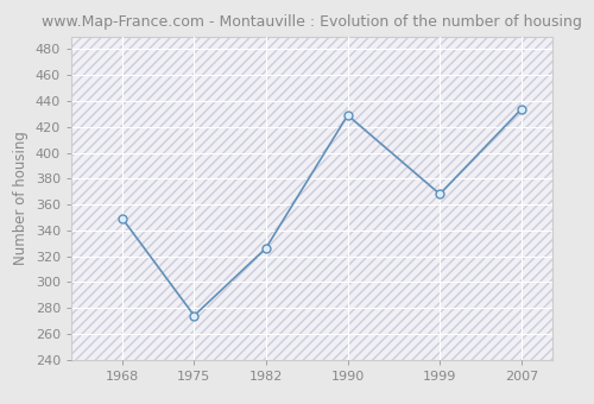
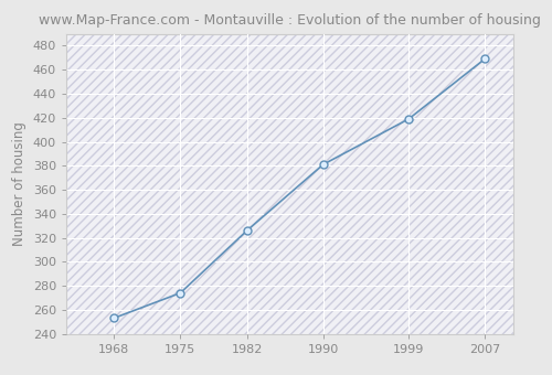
1968: 349 -> 253
1990: 429 -> 381
1999: 368 -> 419
2007: 434 -> 469
